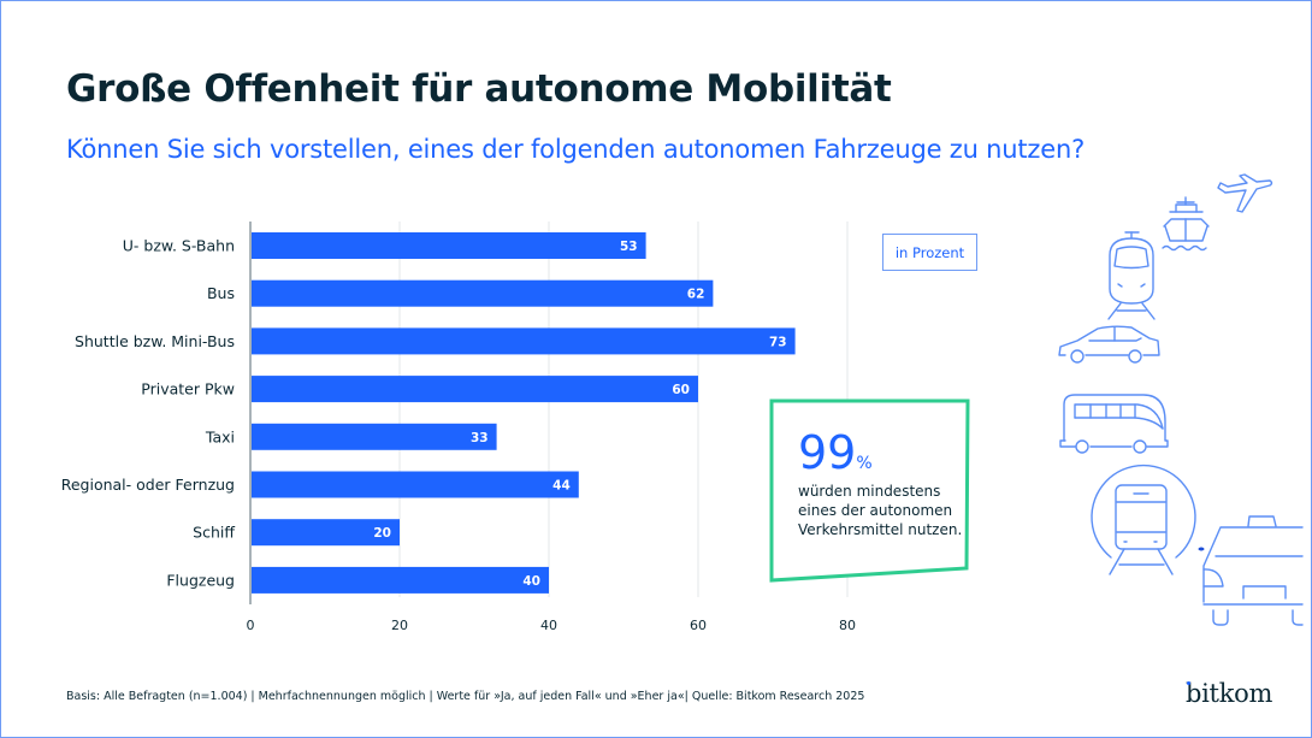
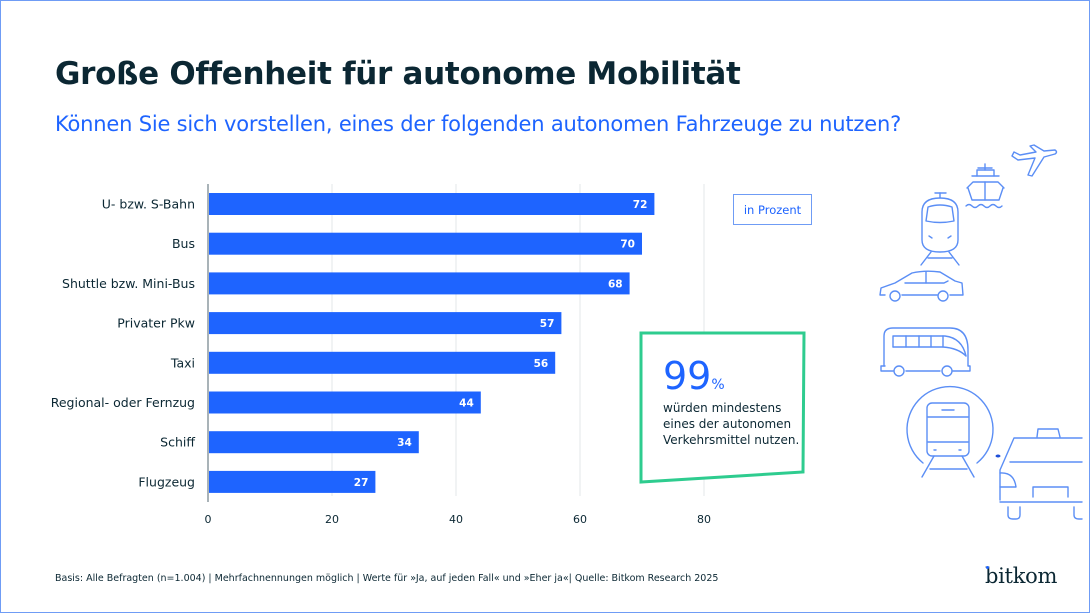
U- bzw. S-Bahn: 53 -> 72
Bus: 62 -> 70
Shuttle bzw. Mini-Bus: 73 -> 68
Privater Pkw: 60 -> 57
Taxi: 33 -> 56
Schiff: 20 -> 34
Flugzeug: 40 -> 27
